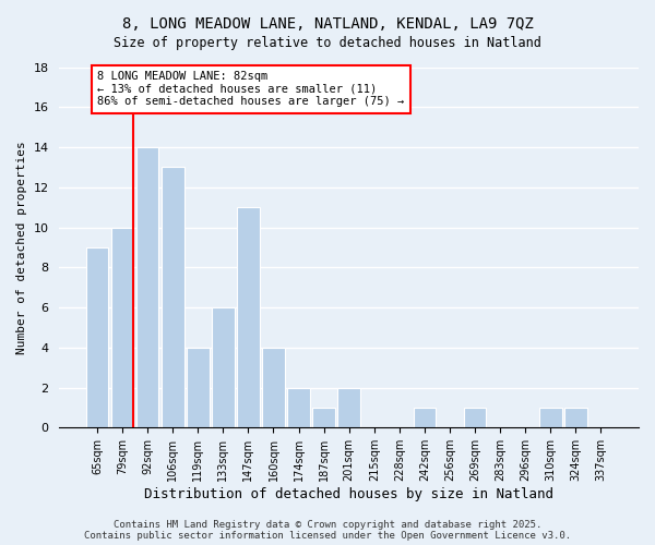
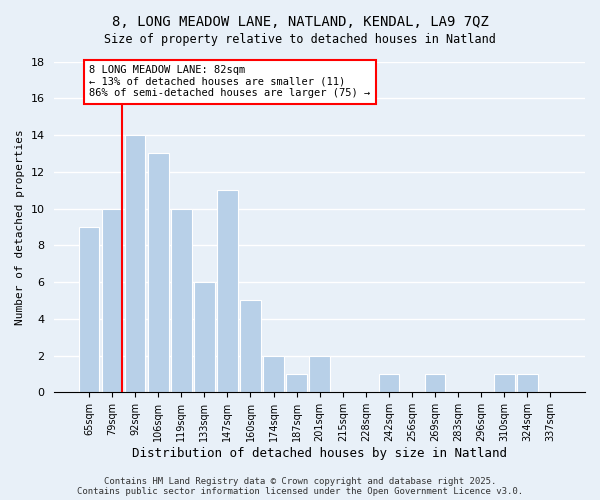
119sqm: 4 -> 10
160sqm: 4 -> 5
